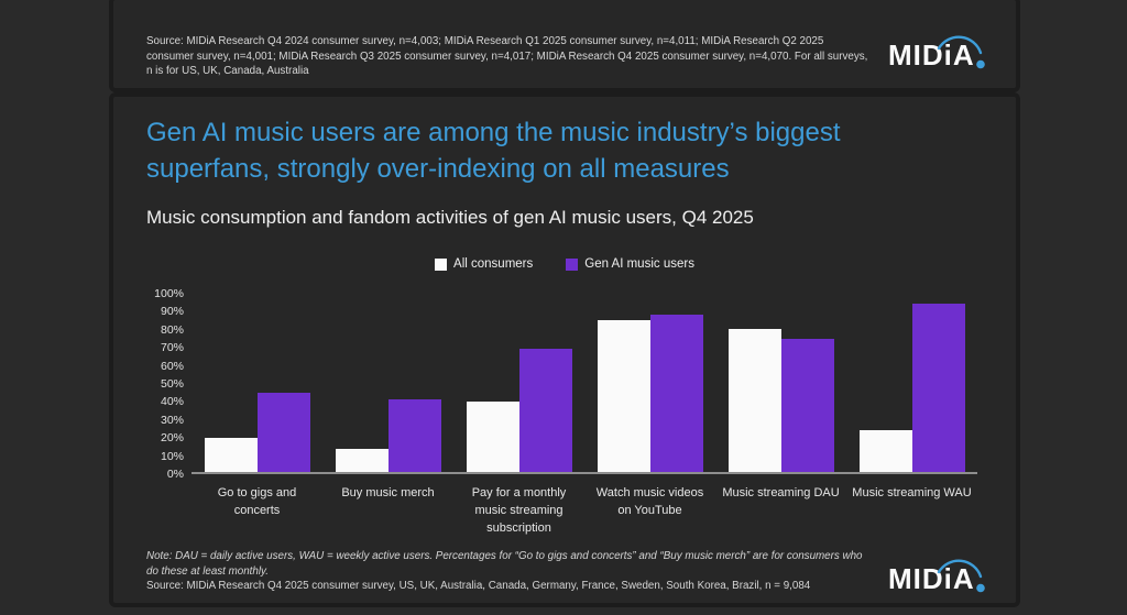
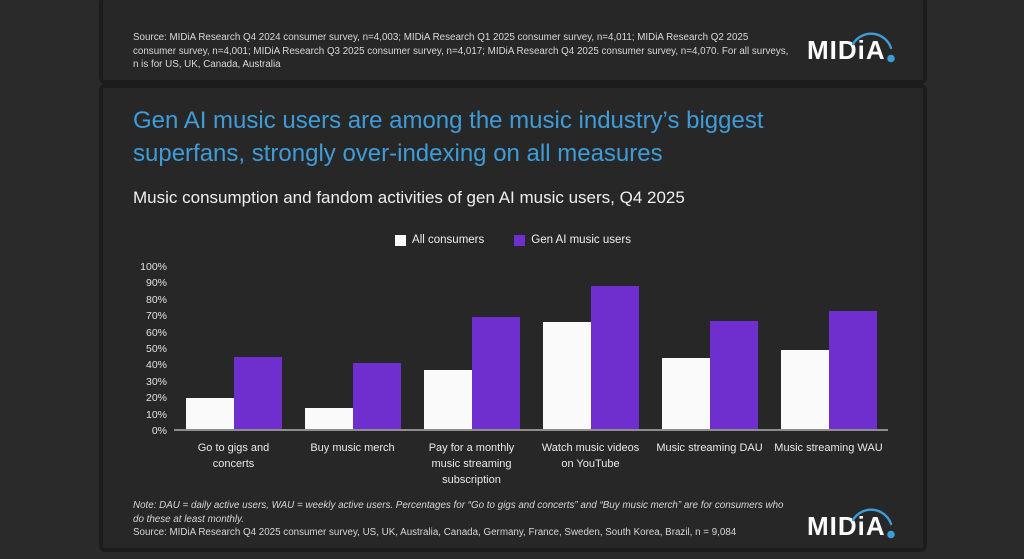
All consumers/Pay for a monthly music streaming subscription: 39% -> 36%
All consumers/Watch music videos on YouTube: 84% -> 65%
All consumers/Music streaming DAU: 79% -> 43%
Gen AI music users/Music streaming DAU: 74% -> 66%
All consumers/Music streaming WAU: 23% -> 48%
Gen AI music users/Music streaming WAU: 93% -> 72%
